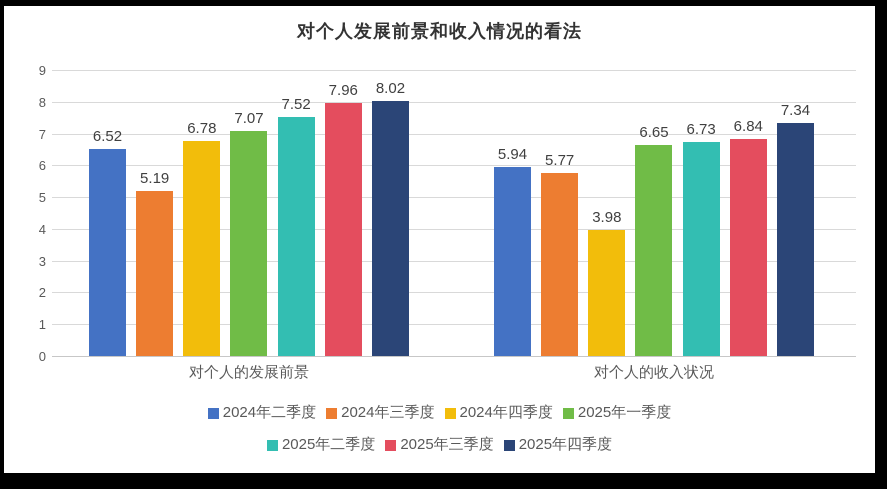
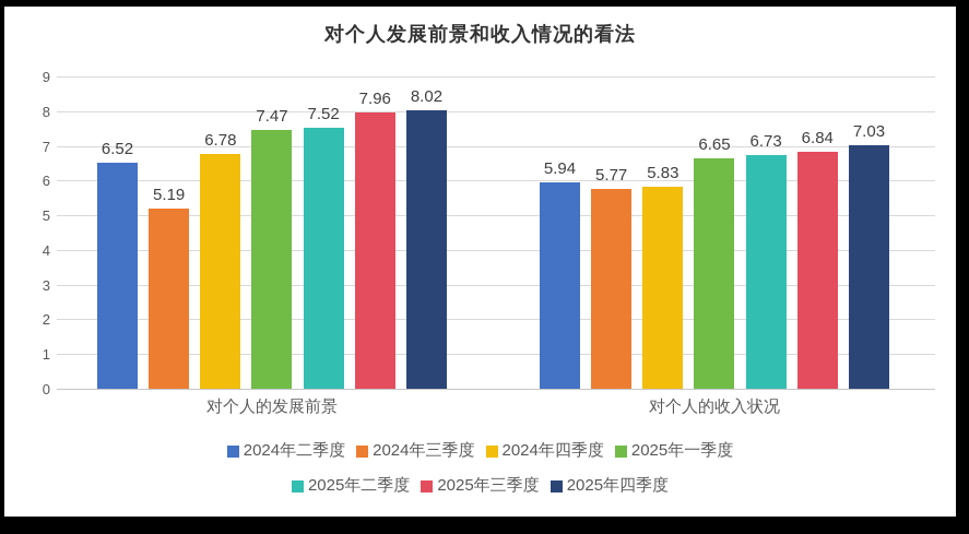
2025年一季度/对个人的发展前景: 7.07 -> 7.47
2024年四季度/对个人的收入状况: 3.98 -> 5.83
2025年四季度/对个人的收入状况: 7.34 -> 7.03
